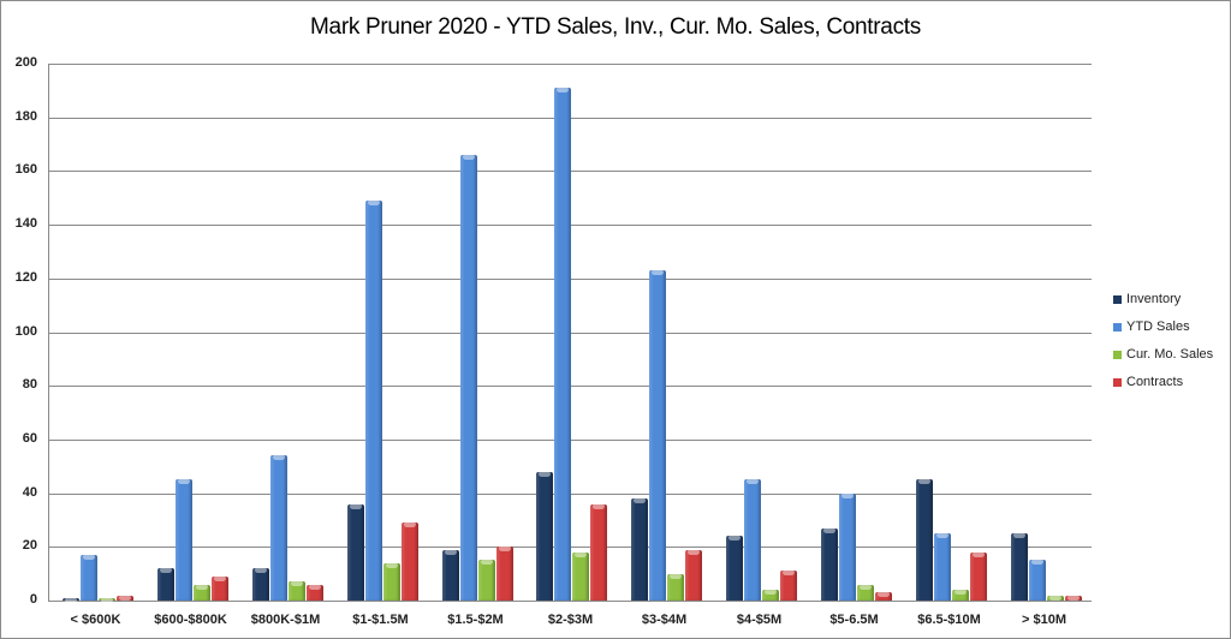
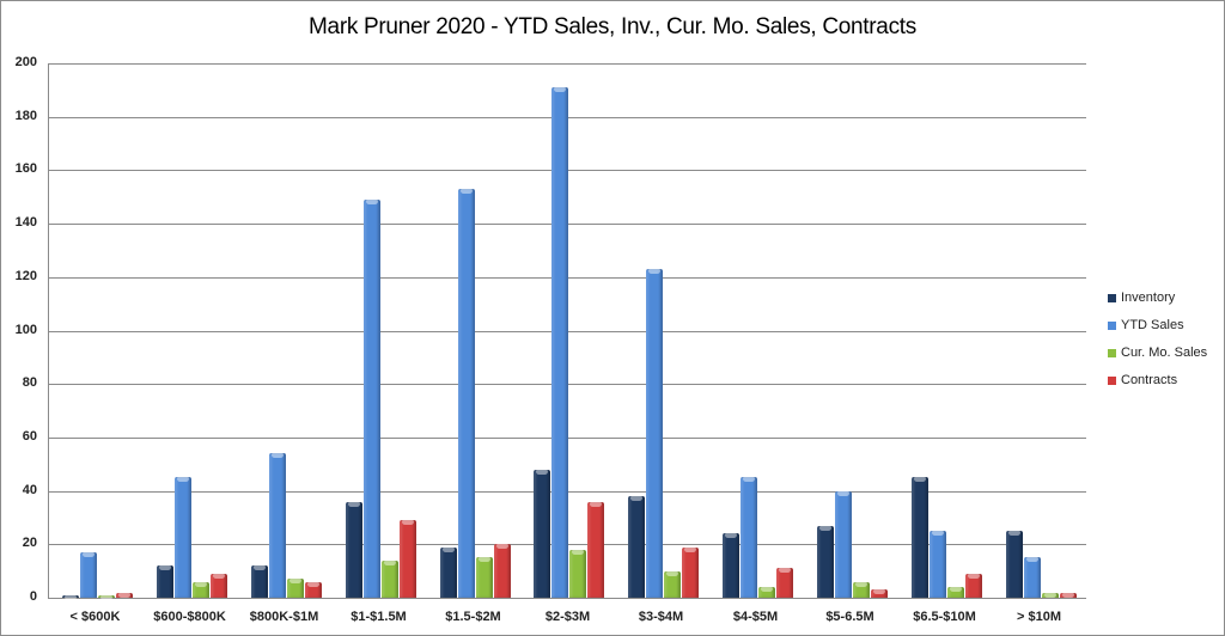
YTD Sales/$1.5-$2M: 166 -> 153
Contracts/$6.5-$10M: 18 -> 9
